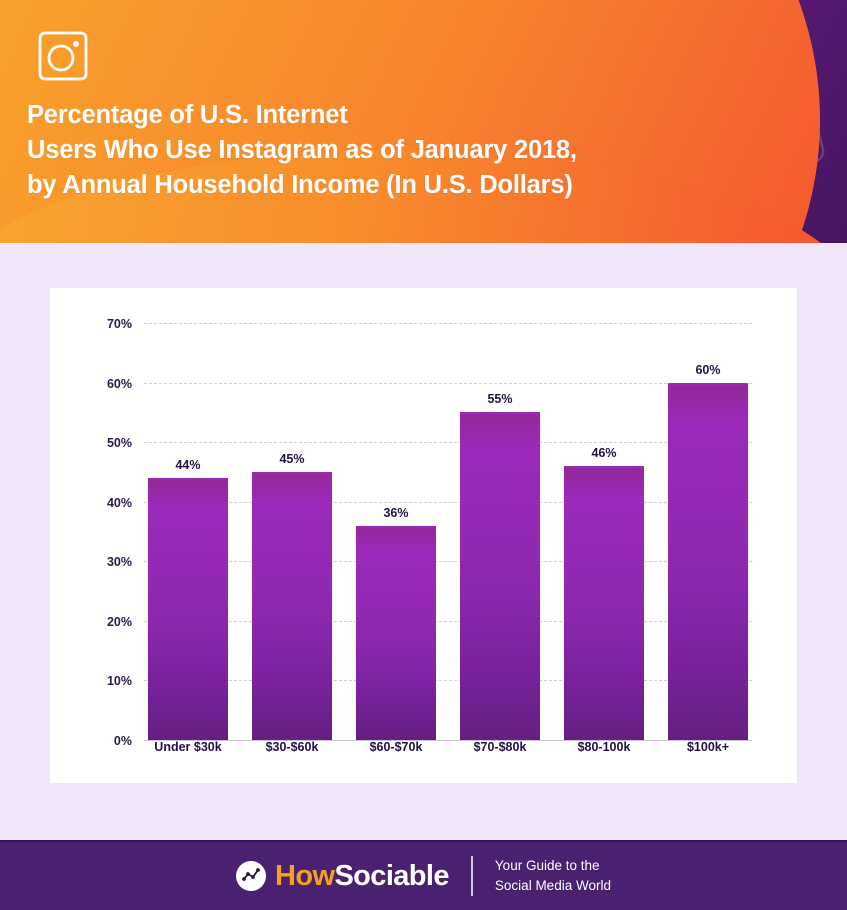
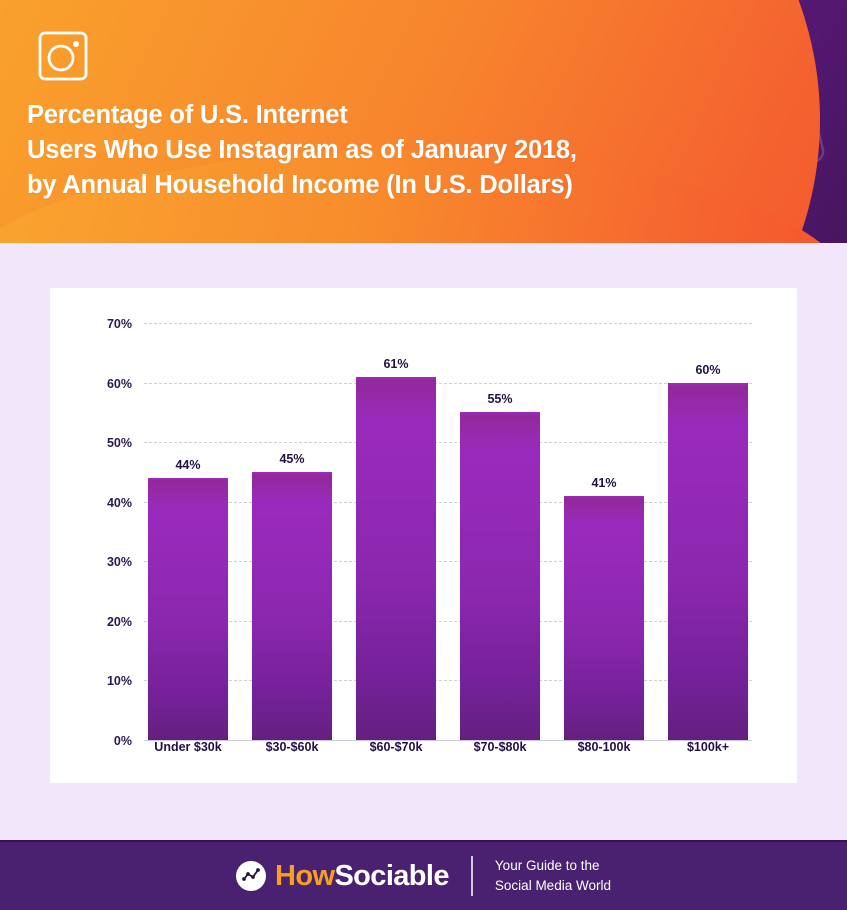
$60-$70k: 36% -> 61%
$80-100k: 46% -> 41%
